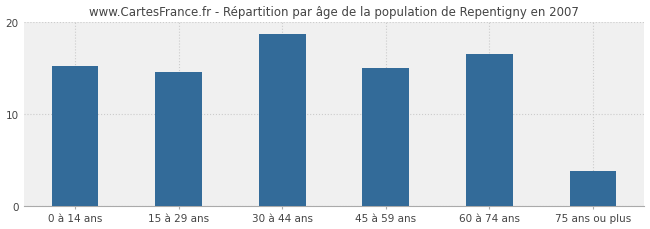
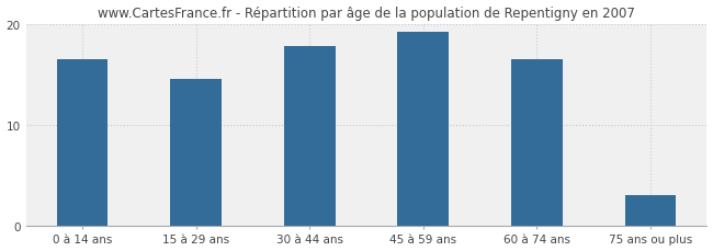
0 à 14 ans: 15.2 -> 16.5
30 à 44 ans: 18.6 -> 17.8
45 à 59 ans: 15.0 -> 19.2
75 ans ou plus: 3.8 -> 3.0
